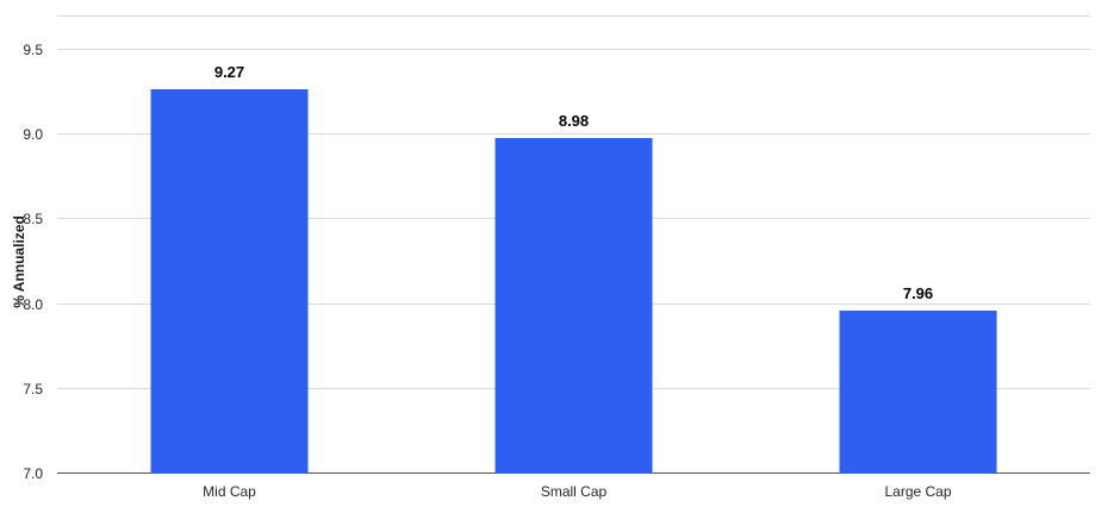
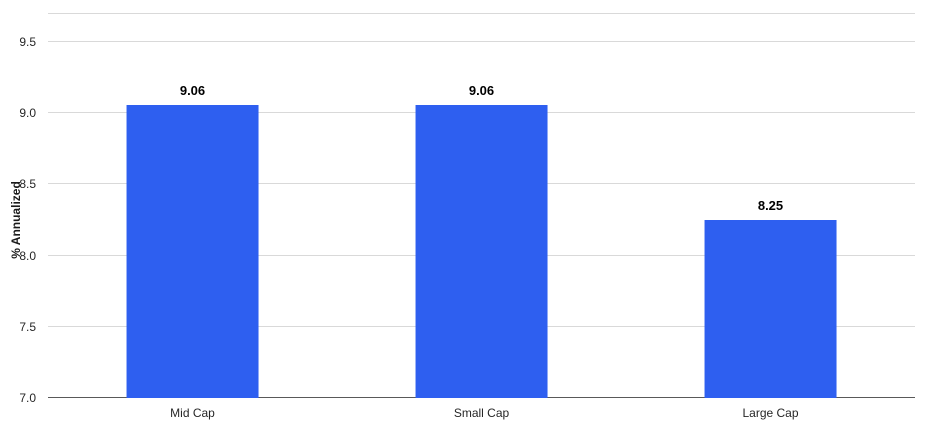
Mid Cap: 9.27 -> 9.06
Small Cap: 8.98 -> 9.06
Large Cap: 7.96 -> 8.25
